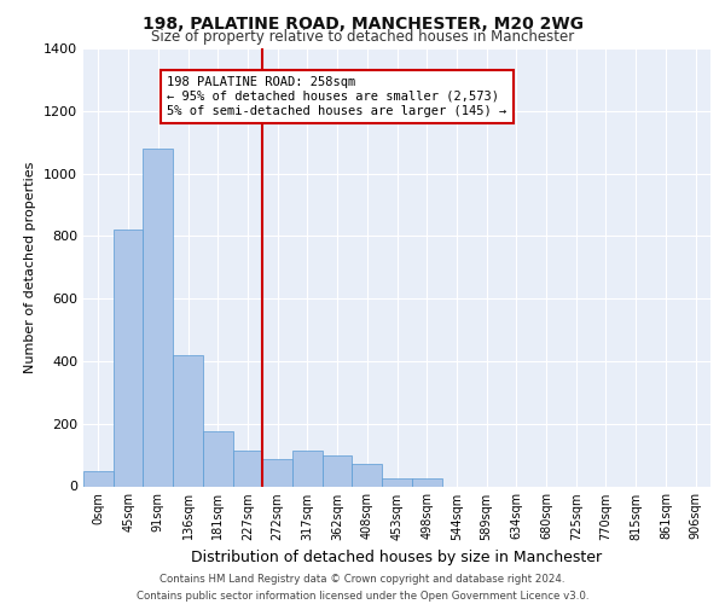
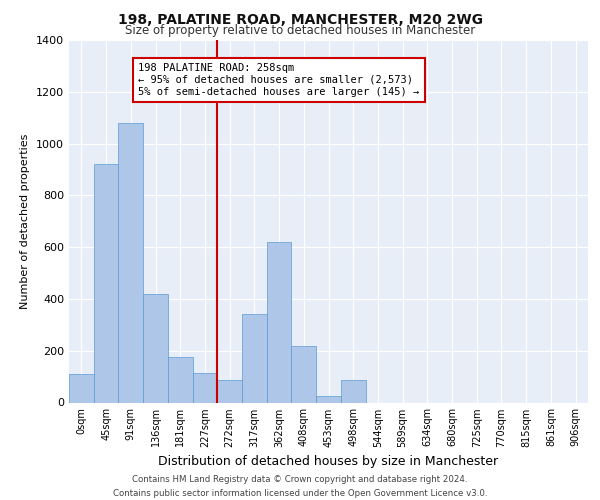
0sqm: 50 -> 110
45sqm: 820 -> 920
317sqm: 115 -> 340
362sqm: 100 -> 620
408sqm: 70 -> 220
498sqm: 25 -> 85
